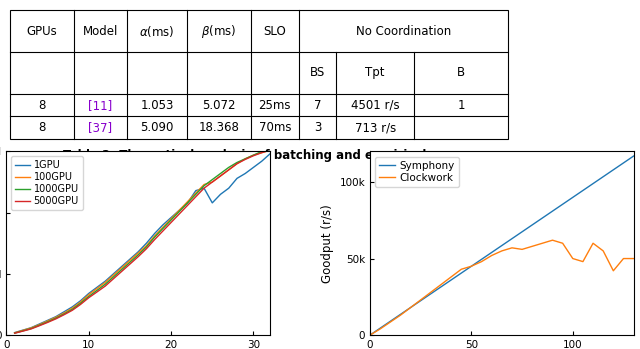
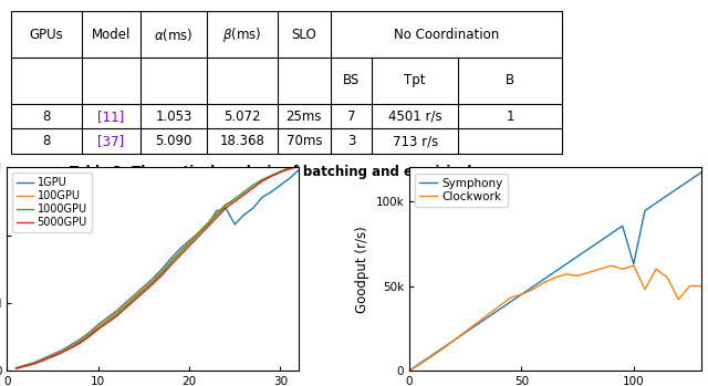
Symphony/100: 90k -> 63k
Clockwork/100: 50k -> 62k
